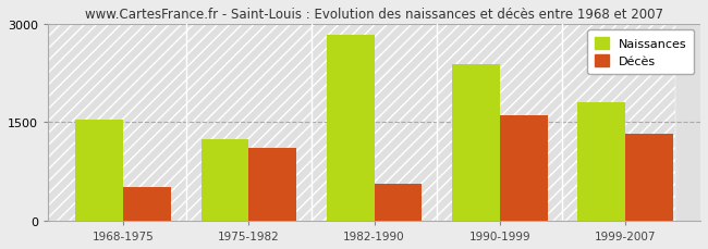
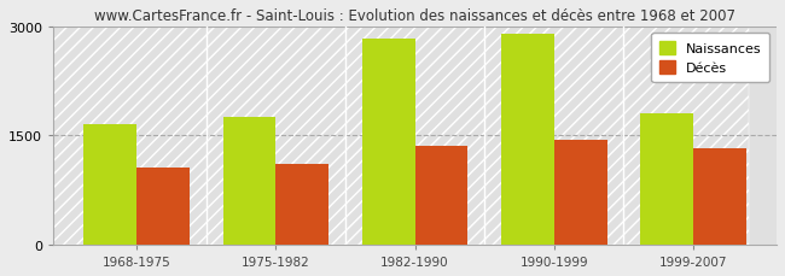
Naissances/1968-1975: 1540 -> 1650
Décès/1968-1975: 520 -> 1050
Naissances/1975-1982: 1240 -> 1750
Décès/1982-1990: 560 -> 1350
Naissances/1990-1999: 2380 -> 2900
Décès/1990-1999: 1600 -> 1430
